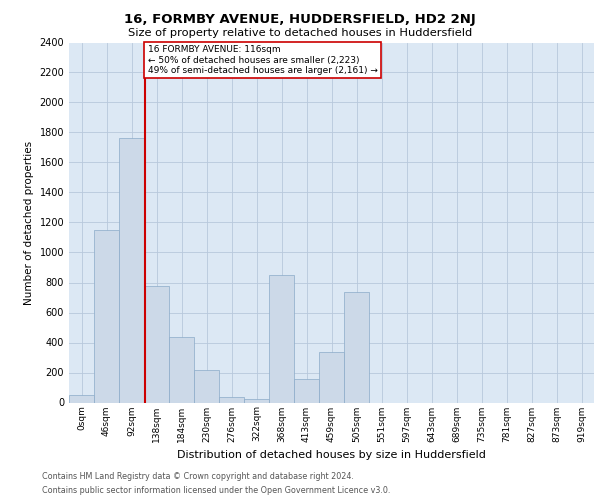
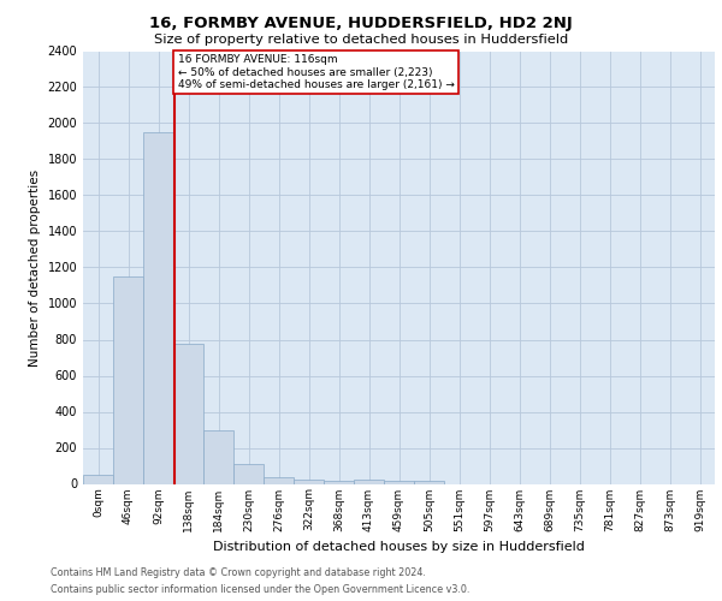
92sqm: 1760 -> 1950
184sqm: 440 -> 300
230sqm: 220 -> 110
368sqm: 850 -> 20
413sqm: 160 -> 20
459sqm: 340 -> 20
505sqm: 740 -> 20
